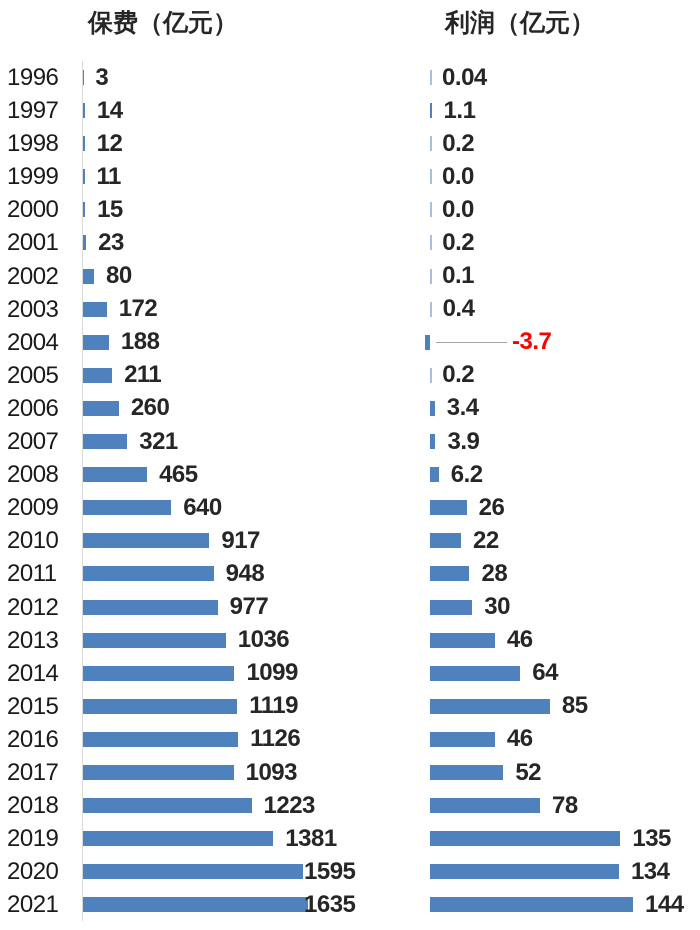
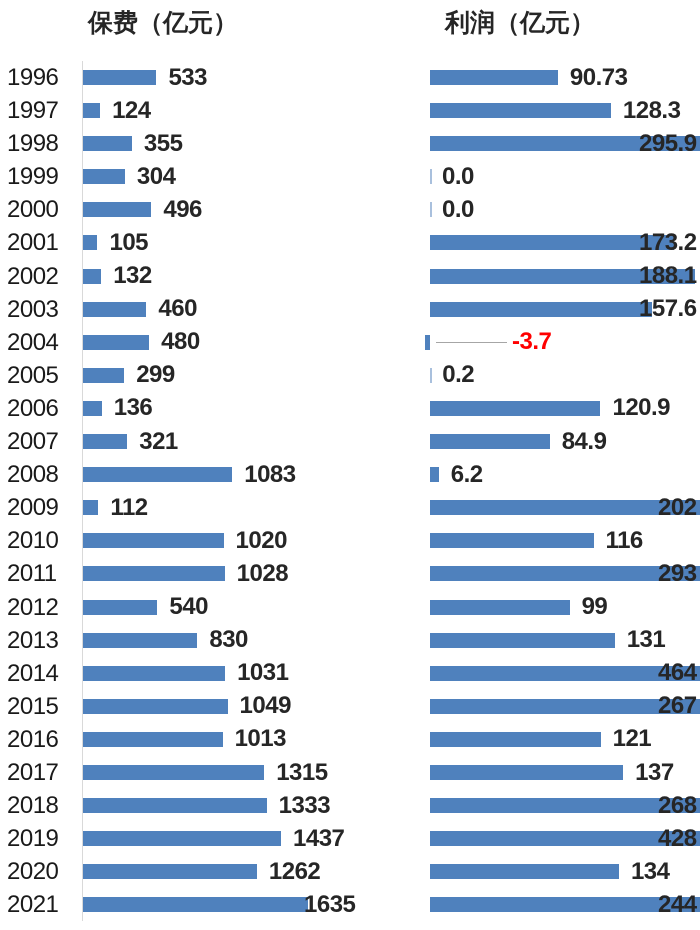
保费（亿元）/1996: 3 -> 533
利润（亿元）/1996: 0.04 -> 90.73
保费（亿元）/1997: 14 -> 124
利润（亿元）/1997: 1.1 -> 128.3
保费（亿元）/1998: 12 -> 355
利润（亿元）/1998: 0.2 -> 295.9
保费（亿元）/1999: 11 -> 304
保费（亿元）/2000: 15 -> 496
保费（亿元）/2001: 23 -> 105
利润（亿元）/2001: 0.2 -> 173.2
保费（亿元）/2002: 80 -> 132
利润（亿元）/2002: 0.1 -> 188.1
保费（亿元）/2003: 172 -> 460
利润（亿元）/2003: 0.4 -> 157.6
保费（亿元）/2004: 188 -> 480
保费（亿元）/2005: 211 -> 299
保费（亿元）/2006: 260 -> 136
利润（亿元）/2006: 3.4 -> 120.9
利润（亿元）/2007: 3.9 -> 84.9
保费（亿元）/2008: 465 -> 1083
保费（亿元）/2009: 640 -> 112
利润（亿元）/2009: 26 -> 202
保费（亿元）/2010: 917 -> 1020
利润（亿元）/2010: 22 -> 116
保费（亿元）/2011: 948 -> 1028
利润（亿元）/2011: 28 -> 293
保费（亿元）/2012: 977 -> 540
利润（亿元）/2012: 30 -> 99
保费（亿元）/2013: 1036 -> 830
利润（亿元）/2013: 46 -> 131
保费（亿元）/2014: 1099 -> 1031
利润（亿元）/2014: 64 -> 464
保费（亿元）/2015: 1119 -> 1049
利润（亿元）/2015: 85 -> 267
保费（亿元）/2016: 1126 -> 1013
利润（亿元）/2016: 46 -> 121
保费（亿元）/2017: 1093 -> 1315
利润（亿元）/2017: 52 -> 137
保费（亿元）/2018: 1223 -> 1333
利润（亿元）/2018: 78 -> 268
保费（亿元）/2019: 1381 -> 1437
利润（亿元）/2019: 135 -> 428
保费（亿元）/2020: 1595 -> 1262
利润（亿元）/2021: 144 -> 244
